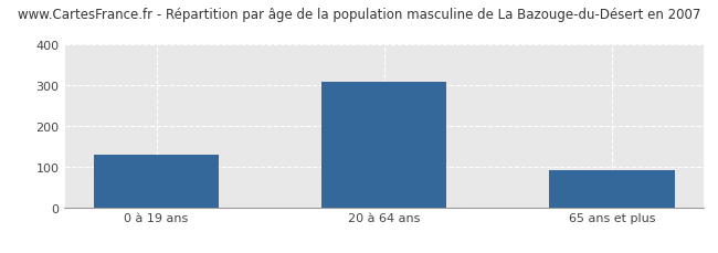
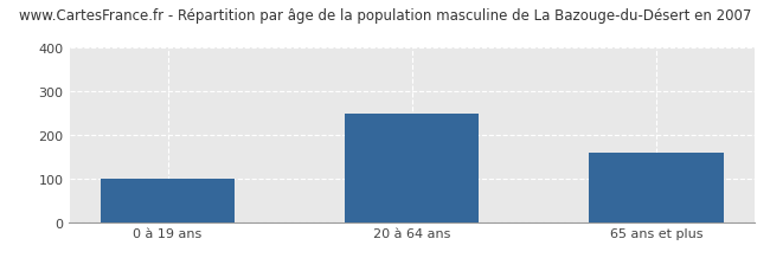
0 à 19 ans: 130 -> 100
20 à 64 ans: 310 -> 250
65 ans et plus: 90 -> 160
